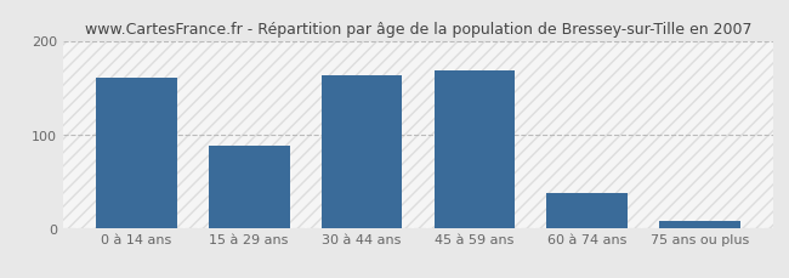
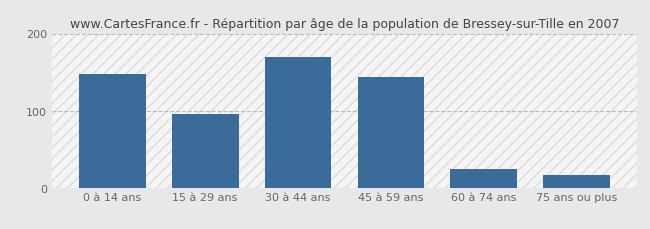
0 à 14 ans: 160 -> 148
15 à 29 ans: 88 -> 96
30 à 44 ans: 163 -> 170
45 à 59 ans: 168 -> 144
60 à 74 ans: 37 -> 24
75 ans ou plus: 7 -> 16
